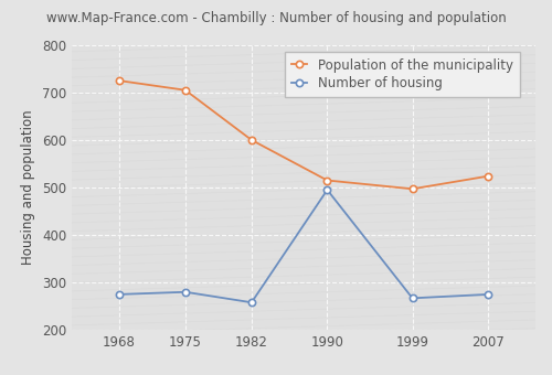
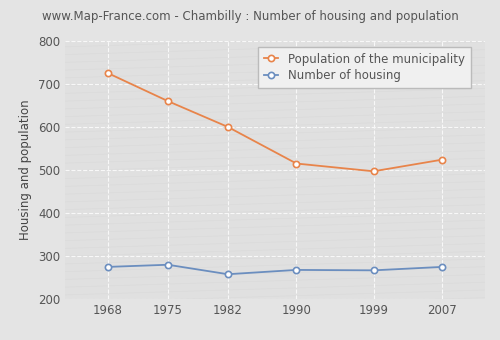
Population of the municipality/1975: 705 -> 660
Number of housing/1990: 495 -> 268
